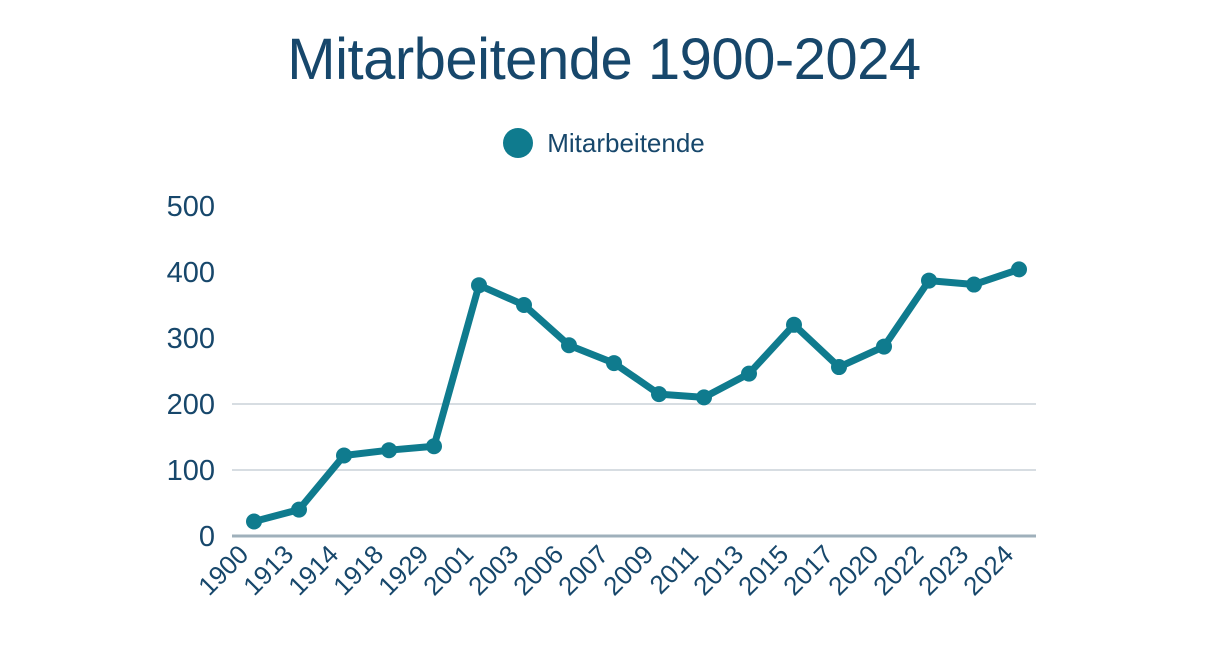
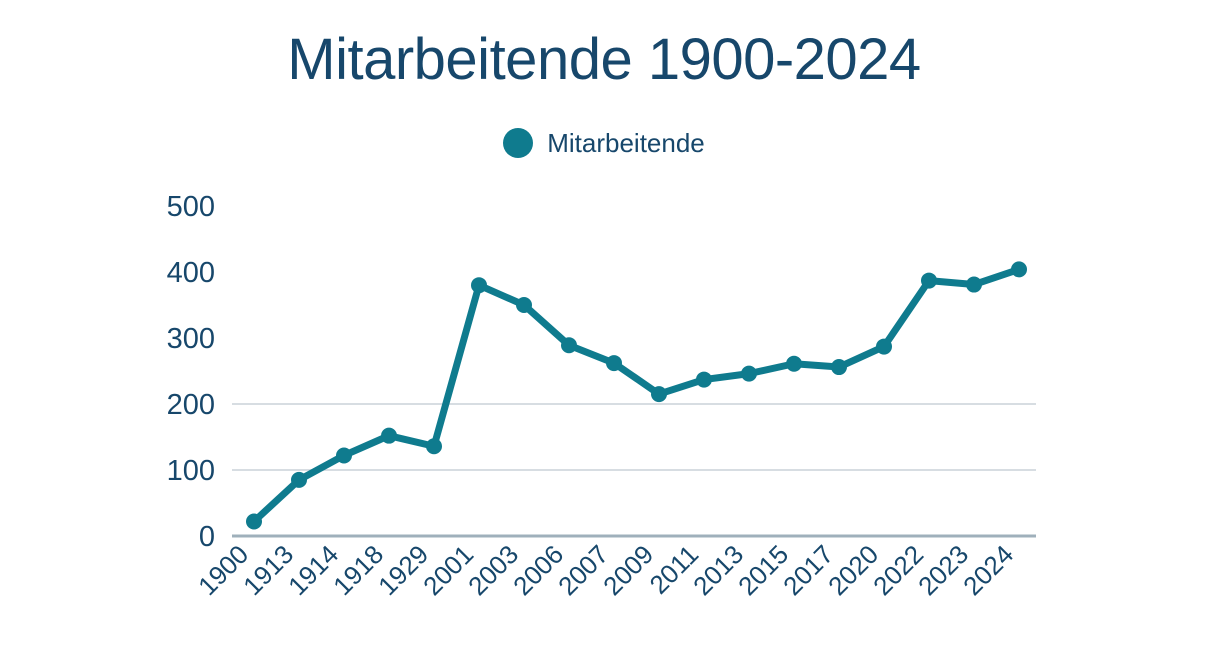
1913: 40 -> 80
1918: 130 -> 150
2011: 210 -> 240
2015: 320 -> 260
